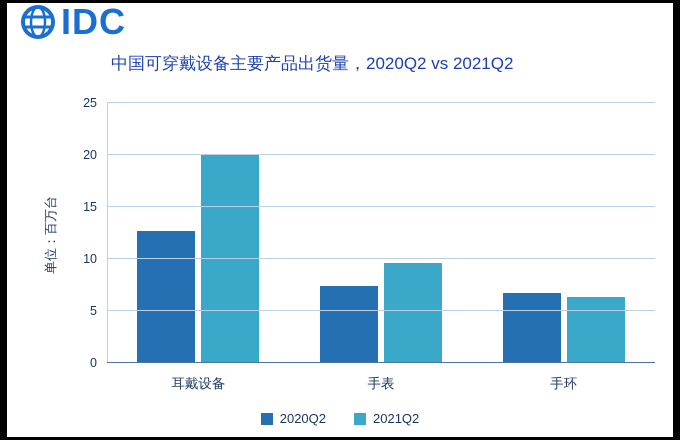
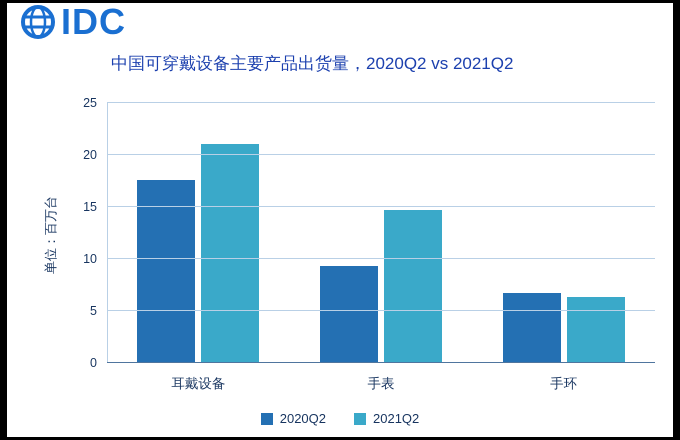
2020Q2/耳戴设备: 12.7 -> 17.6
2021Q2/耳戴设备: 20.0 -> 21.1
2020Q2/手表: 7.4 -> 9.3
2021Q2/手表: 9.6 -> 14.7
